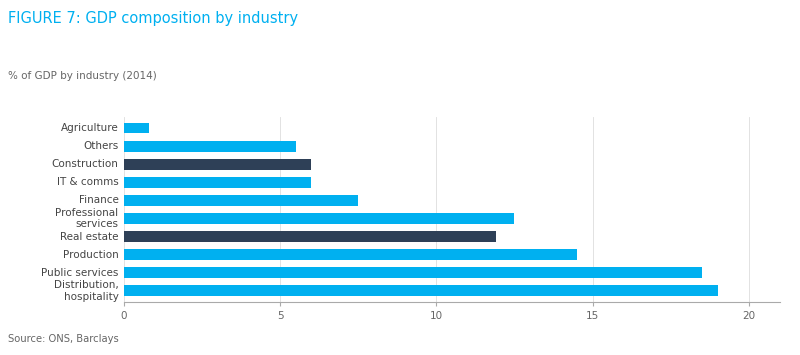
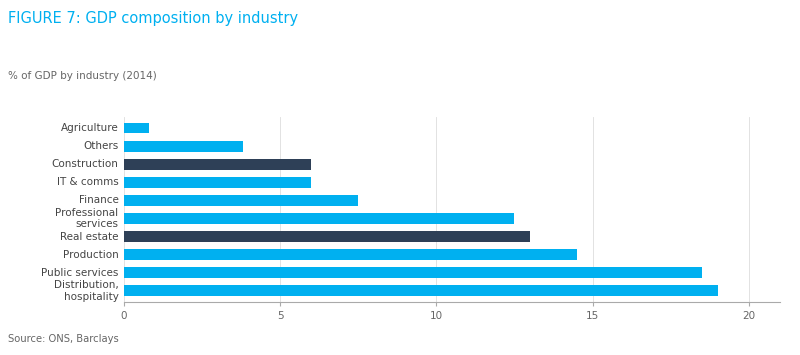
Others: 5.5 -> 3.8
Real estate: 11.9 -> 13.0
